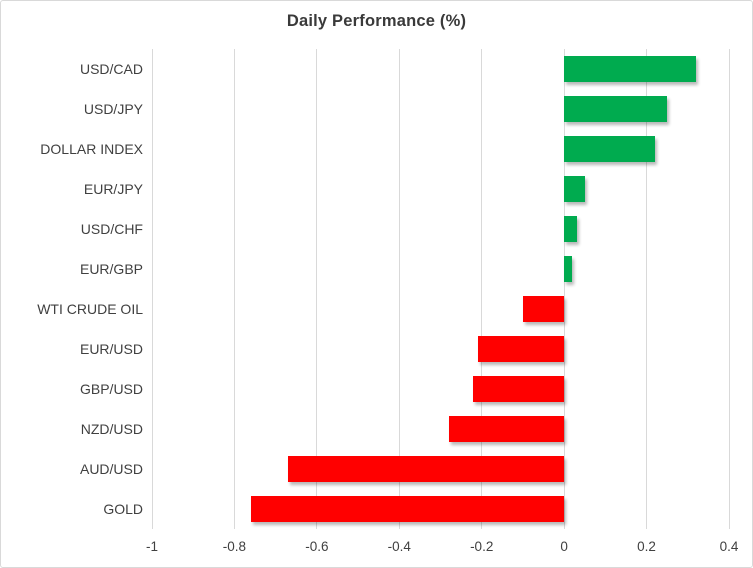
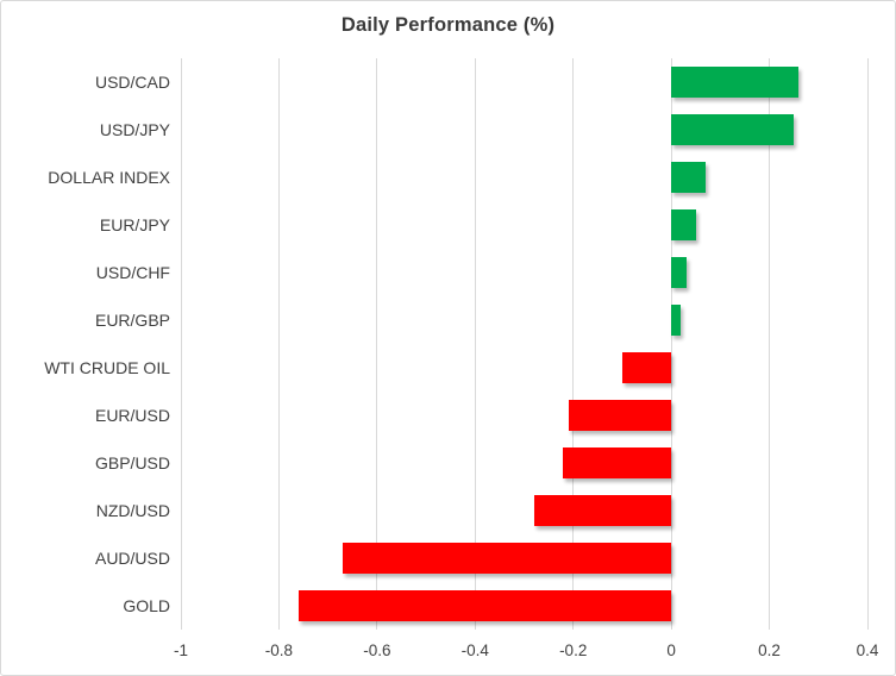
USD/CAD: 0.32 -> 0.26
DOLLAR INDEX: 0.22 -> 0.07
